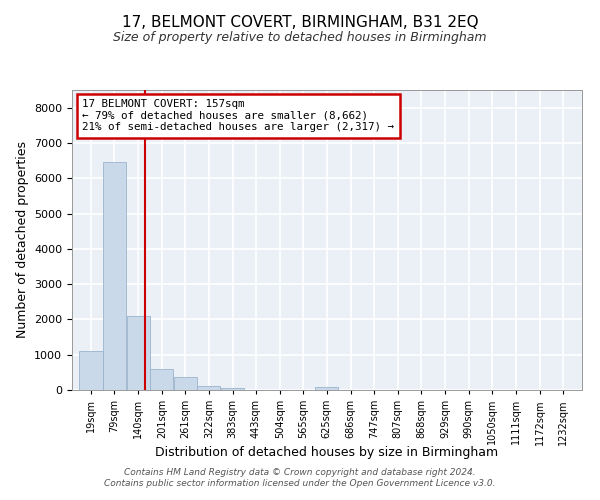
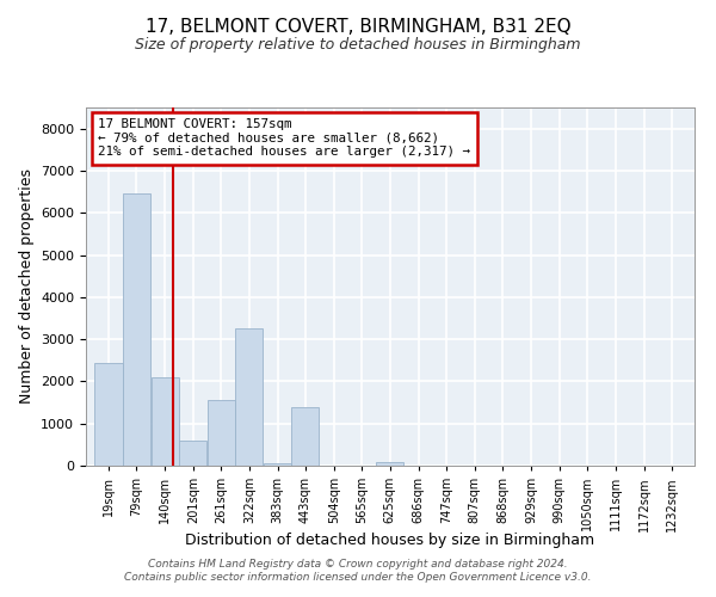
19sqm: 1100 -> 2450
261sqm: 370 -> 1550
322sqm: 120 -> 3250
443sqm: 0 -> 1400
